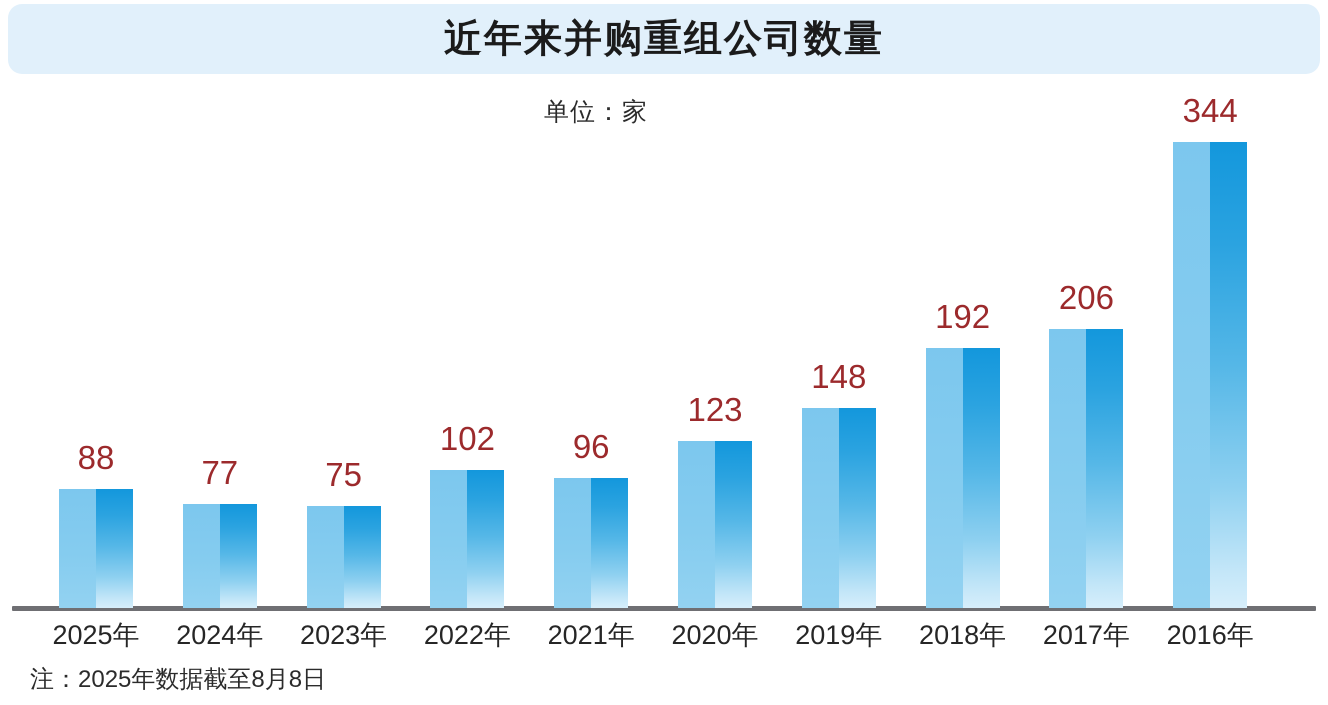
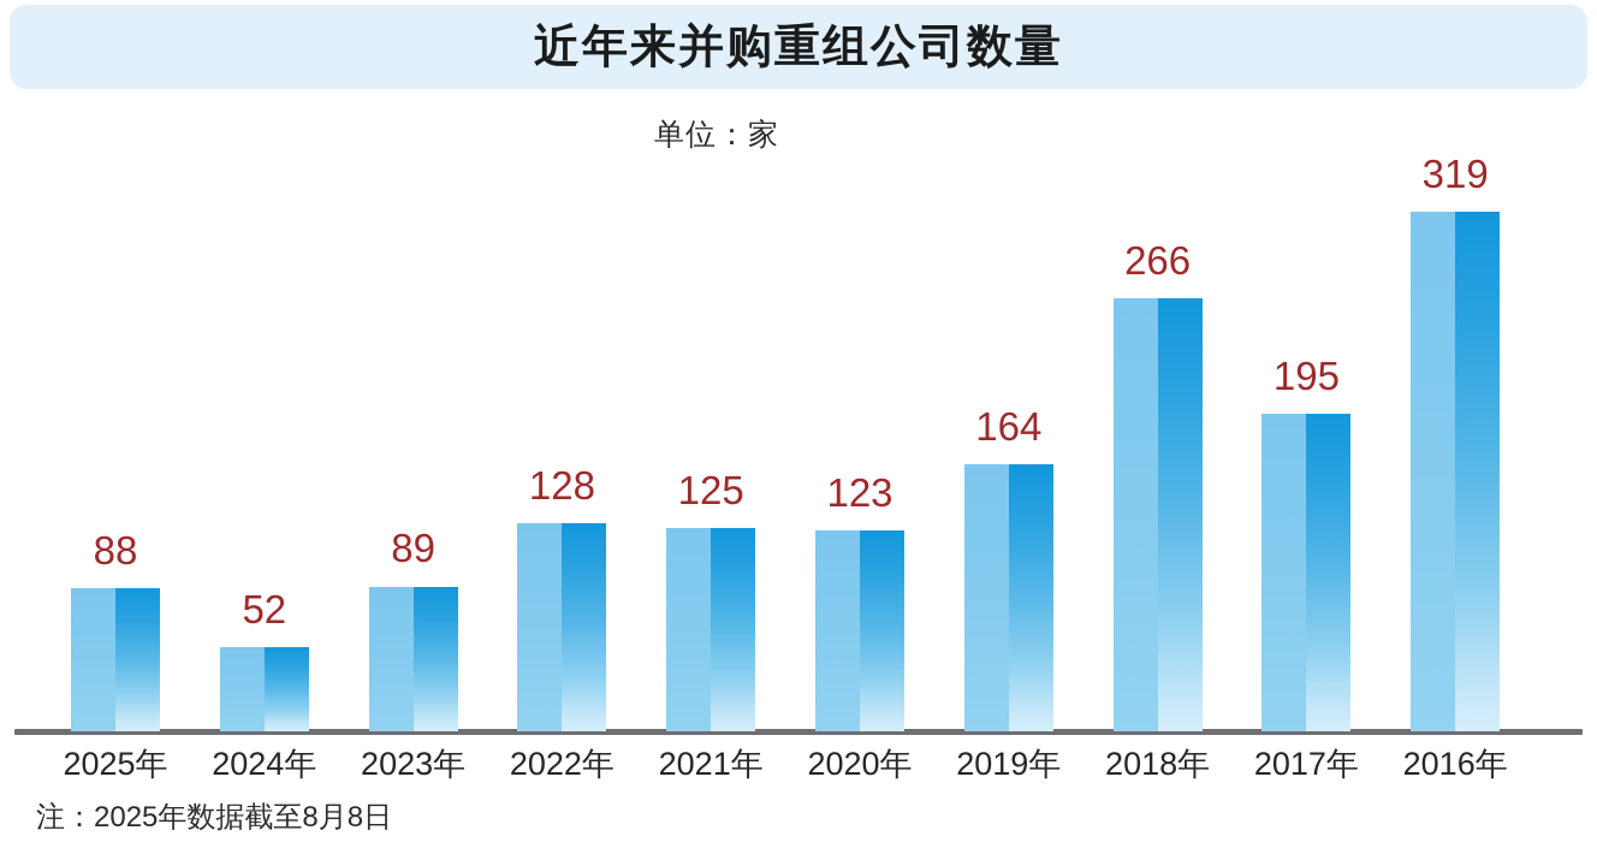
2024年: 77 -> 52
2023年: 75 -> 89
2022年: 102 -> 128
2021年: 96 -> 125
2019年: 148 -> 164
2018年: 192 -> 266
2017年: 206 -> 195
2016年: 344 -> 319
